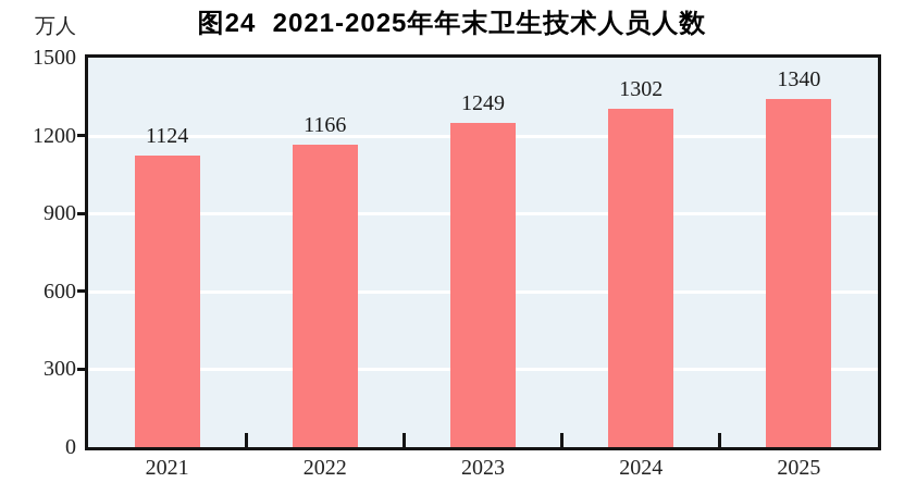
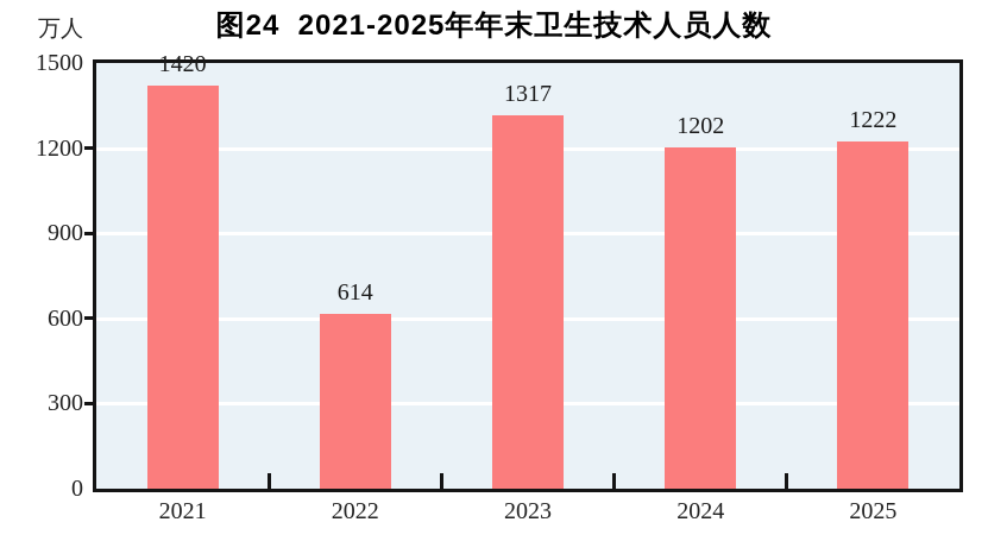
2021: 1124 -> 1420
2022: 1166 -> 614
2023: 1249 -> 1317
2024: 1302 -> 1202
2025: 1340 -> 1222
